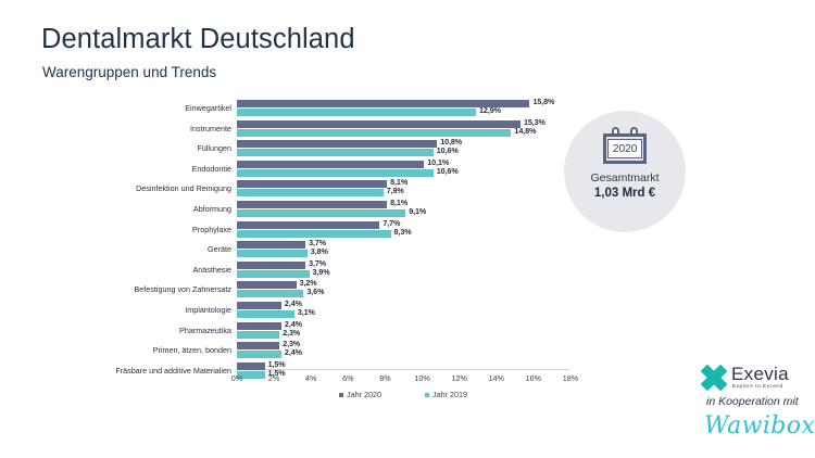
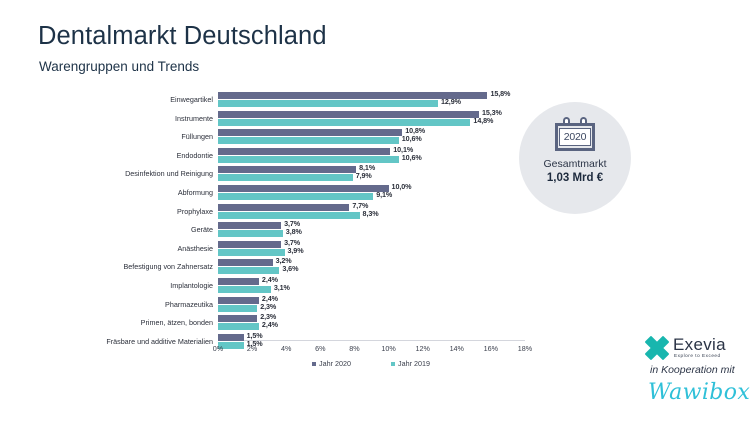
Jahr 2020/Abformung: 8,1% -> 10,0%
